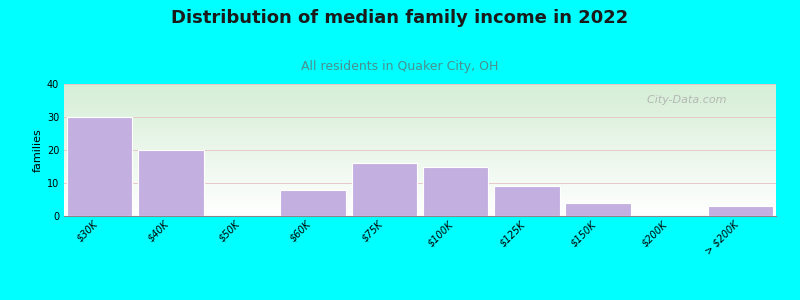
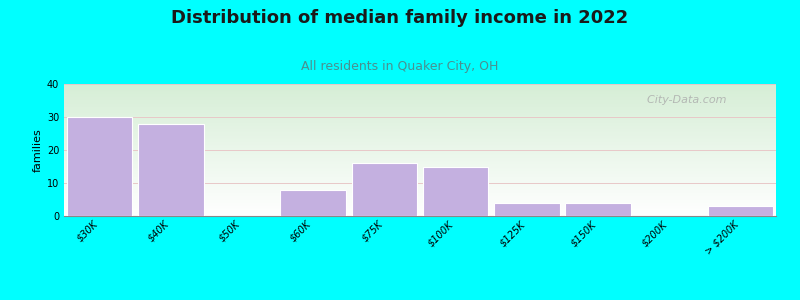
$40K: 20 -> 28
$125K: 9 -> 4
